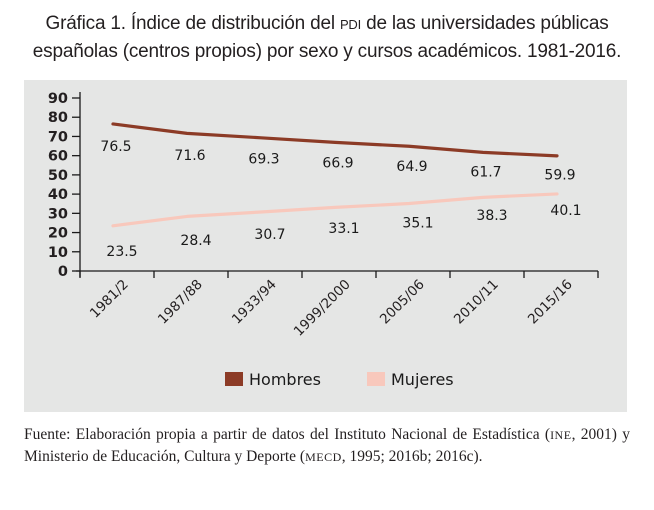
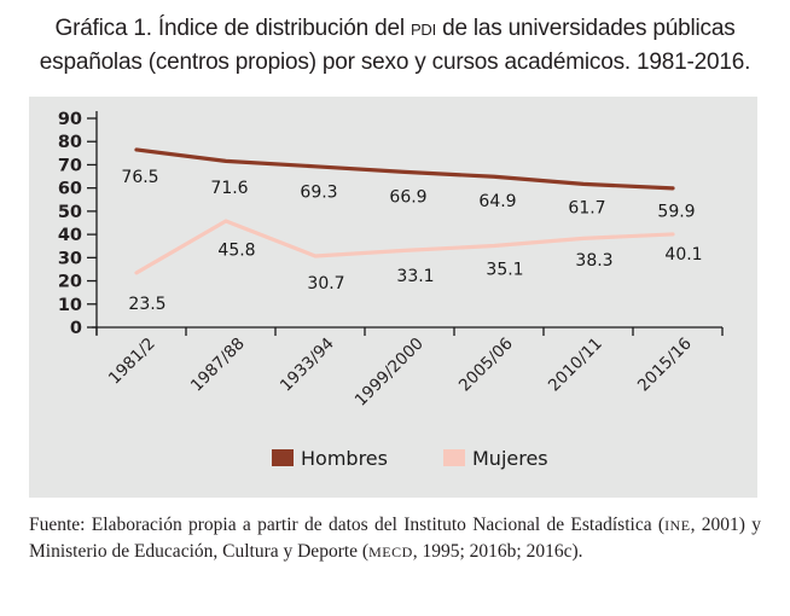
Mujeres/1987/88: 28.4 -> 45.8
